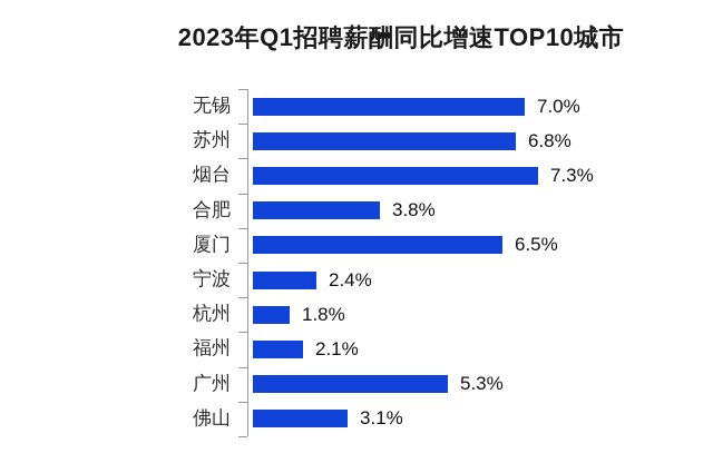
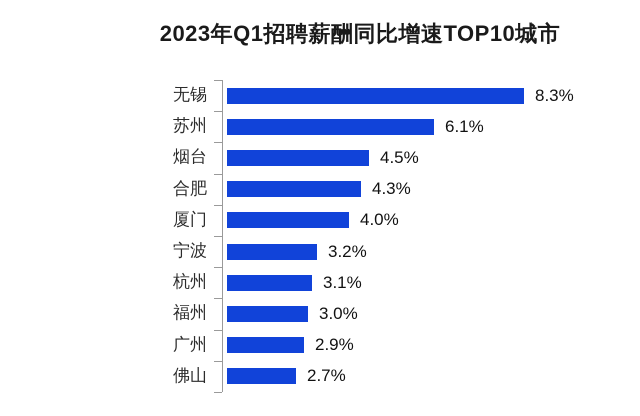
无锡: 7.0% -> 8.3%
苏州: 6.8% -> 6.1%
烟台: 7.3% -> 4.5%
合肥: 3.8% -> 4.3%
厦门: 6.5% -> 4.0%
宁波: 2.4% -> 3.2%
杭州: 1.8% -> 3.1%
福州: 2.1% -> 3.0%
广州: 5.3% -> 2.9%
佛山: 3.1% -> 2.7%
